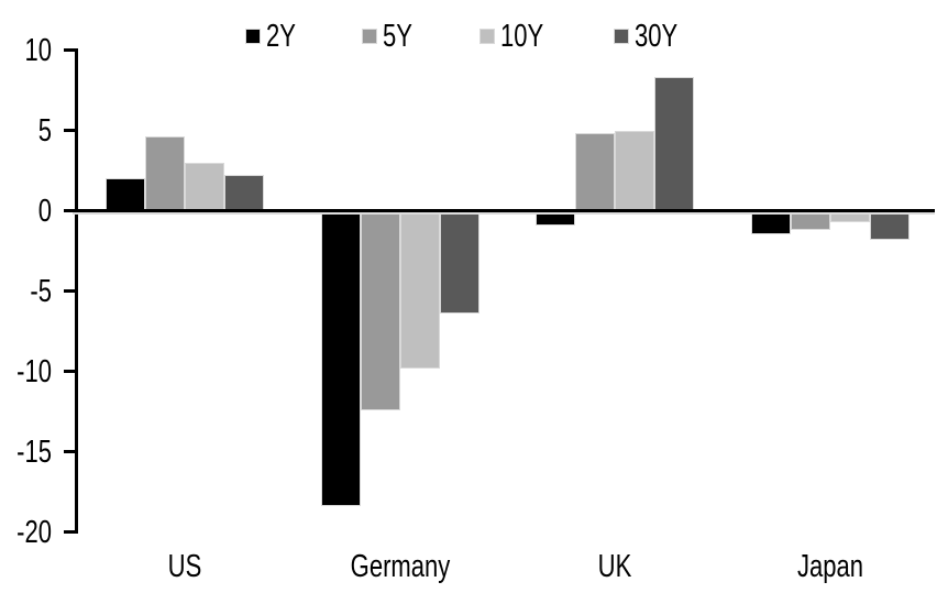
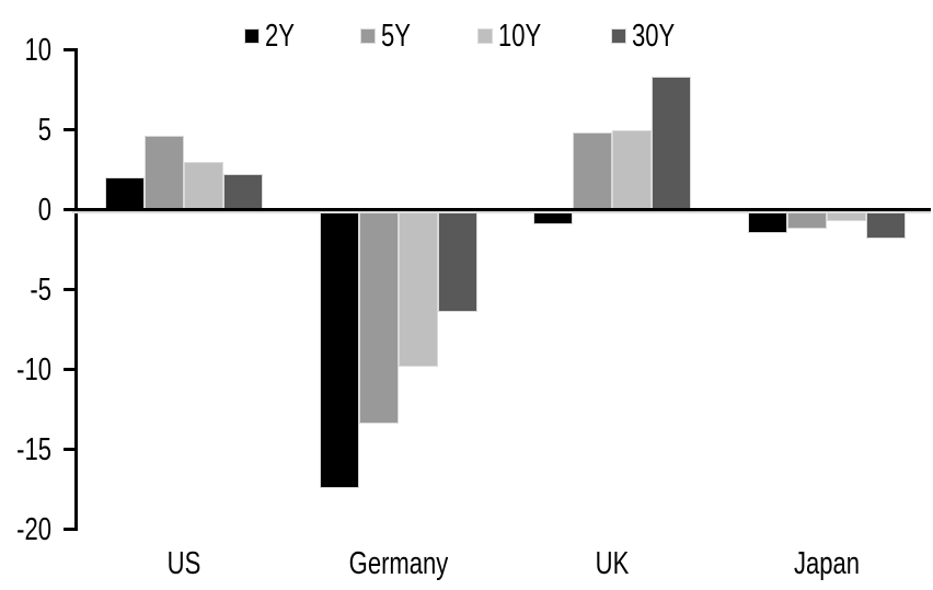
2Y/Germany: -18.4 -> -17.4
5Y/Germany: -12.4 -> -13.4
